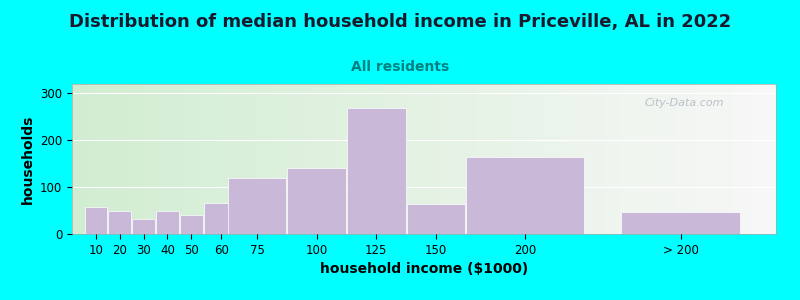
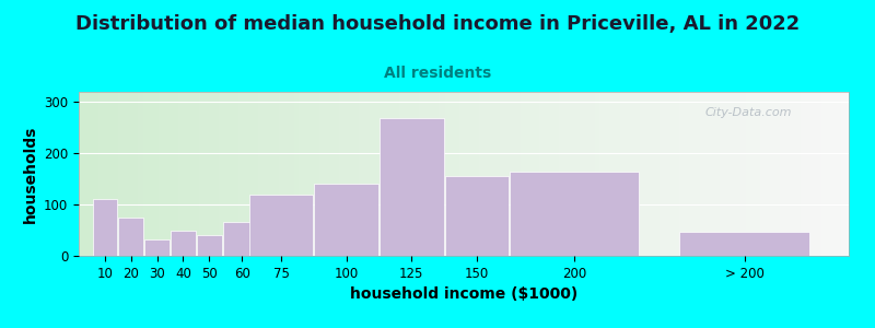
10: 57 -> 110
20: 50 -> 75
150: 63 -> 155
